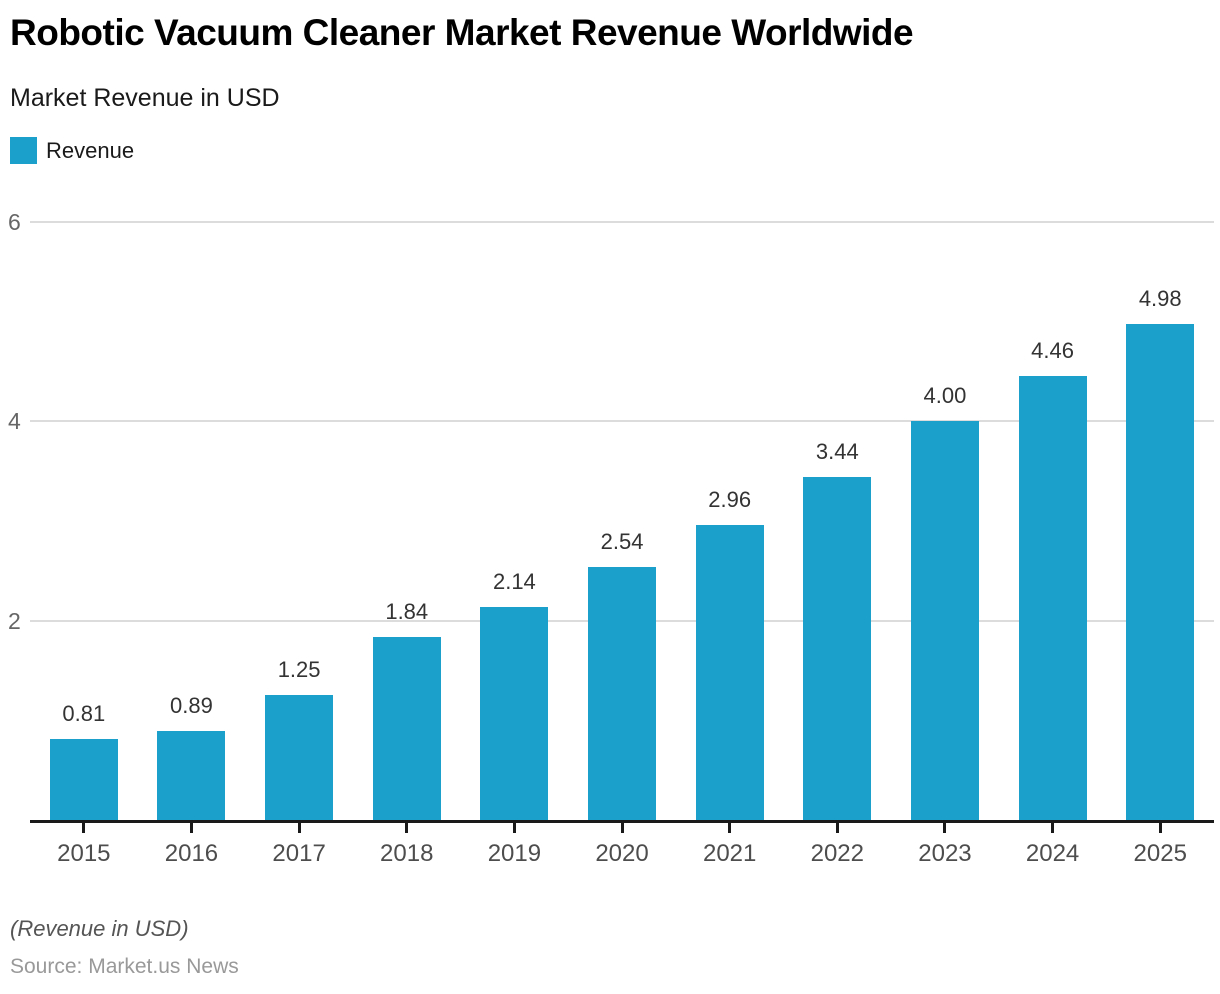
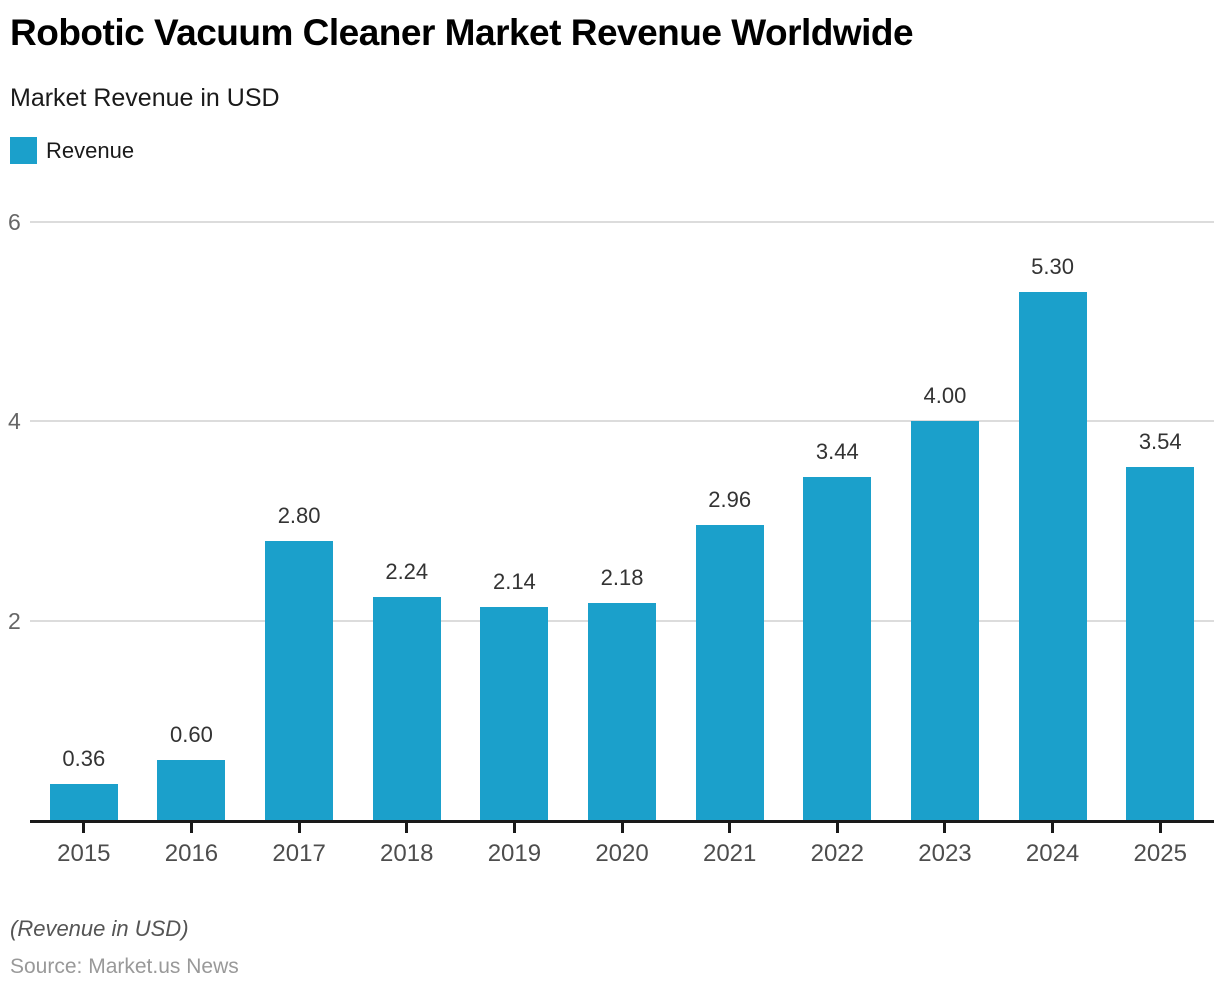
2015: 0.81 -> 0.36
2016: 0.89 -> 0.60
2017: 1.25 -> 2.80
2018: 1.84 -> 2.24
2020: 2.54 -> 2.18
2024: 4.46 -> 5.30
2025: 4.98 -> 3.54
